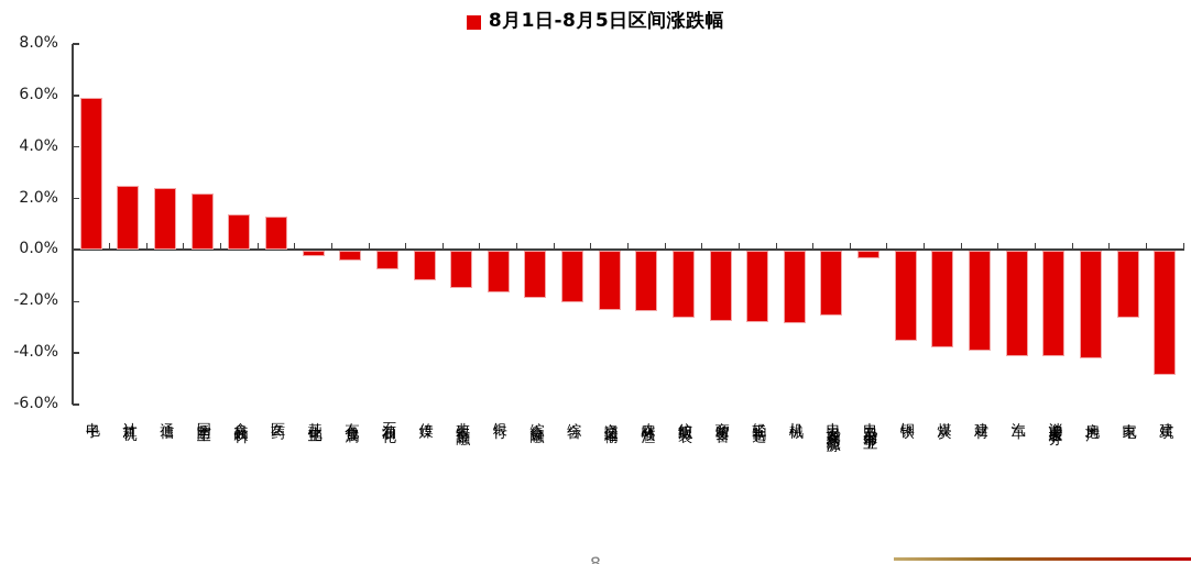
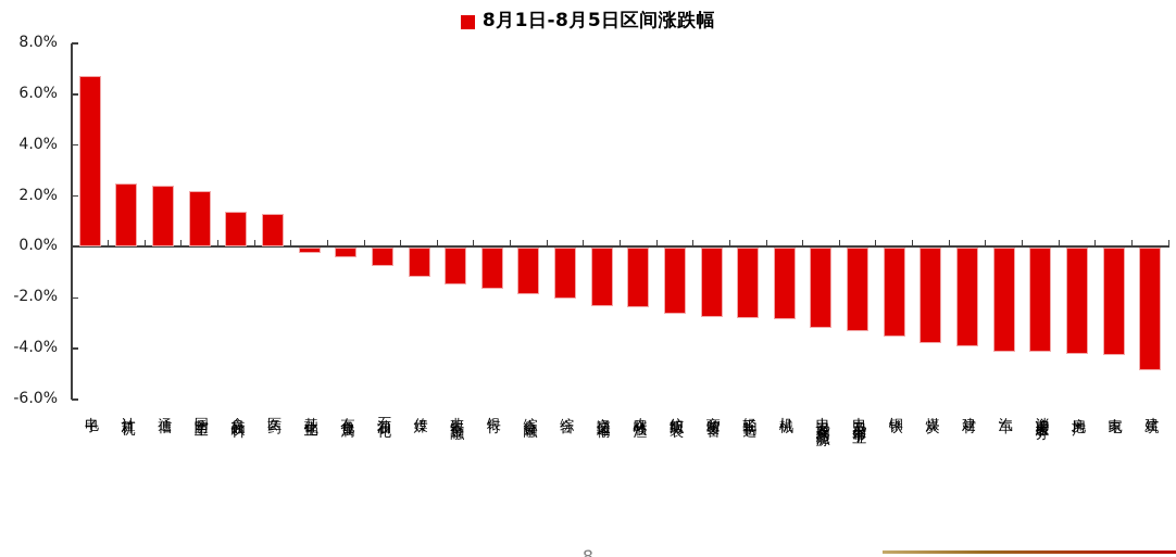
电子: 5.9% -> 6.7%
电力设备及新能源: -2.5% -> -3.1%
电力及公用事业: -0.3% -> -3.2%
家电: -2.6% -> -4.2%
